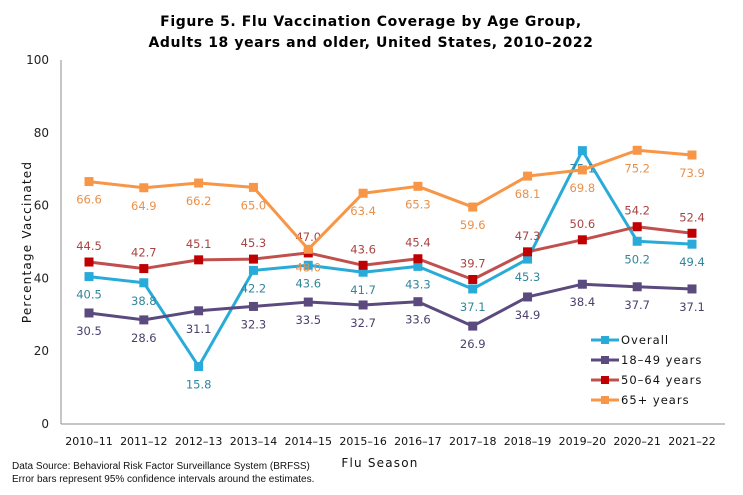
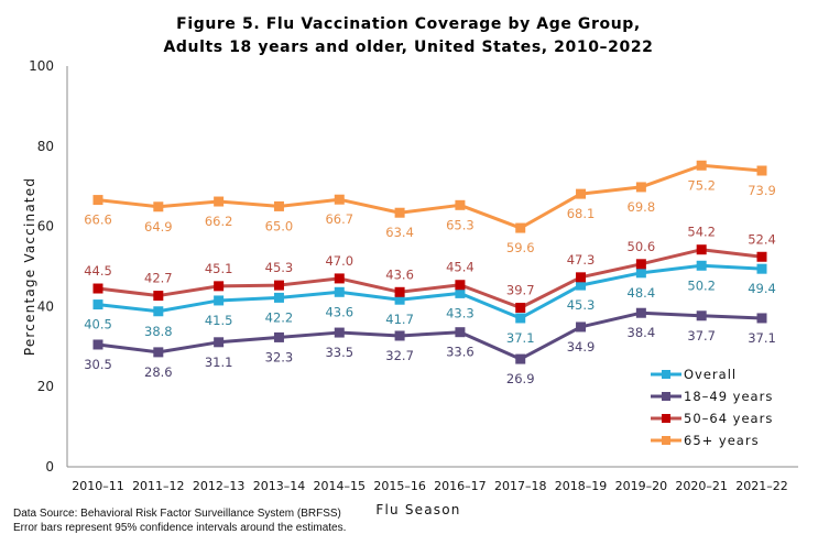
Overall/2012–13: 15.8 -> 41.5
65+ years/2014–15: 48.0 -> 66.7
Overall/2019–20: 75.1 -> 48.4
